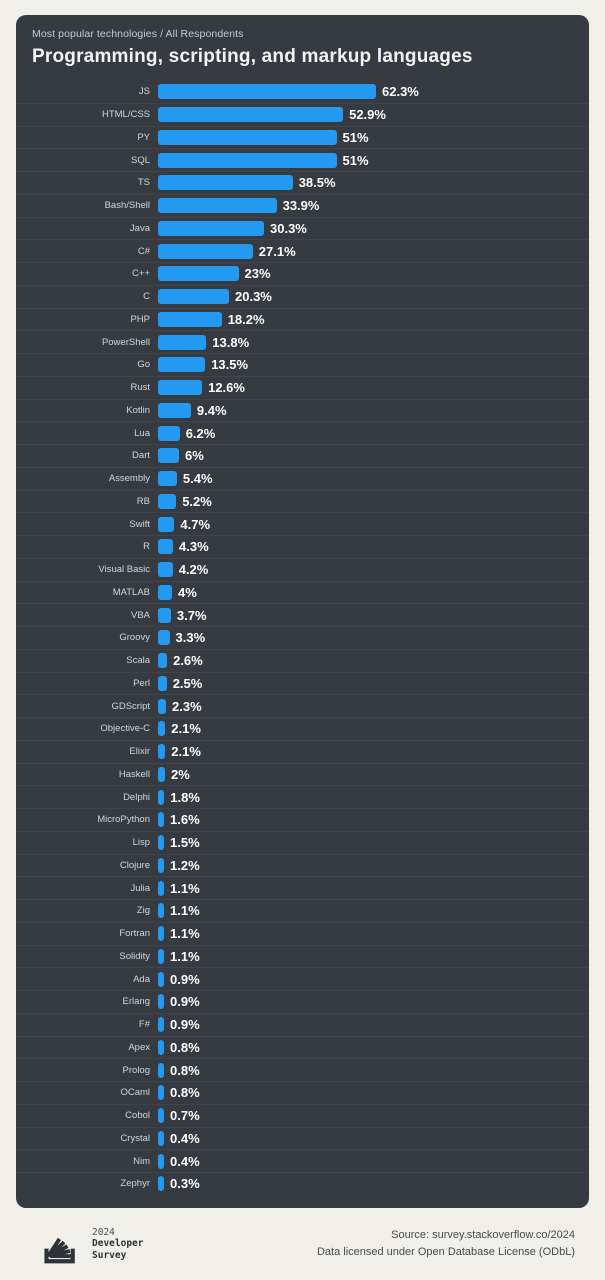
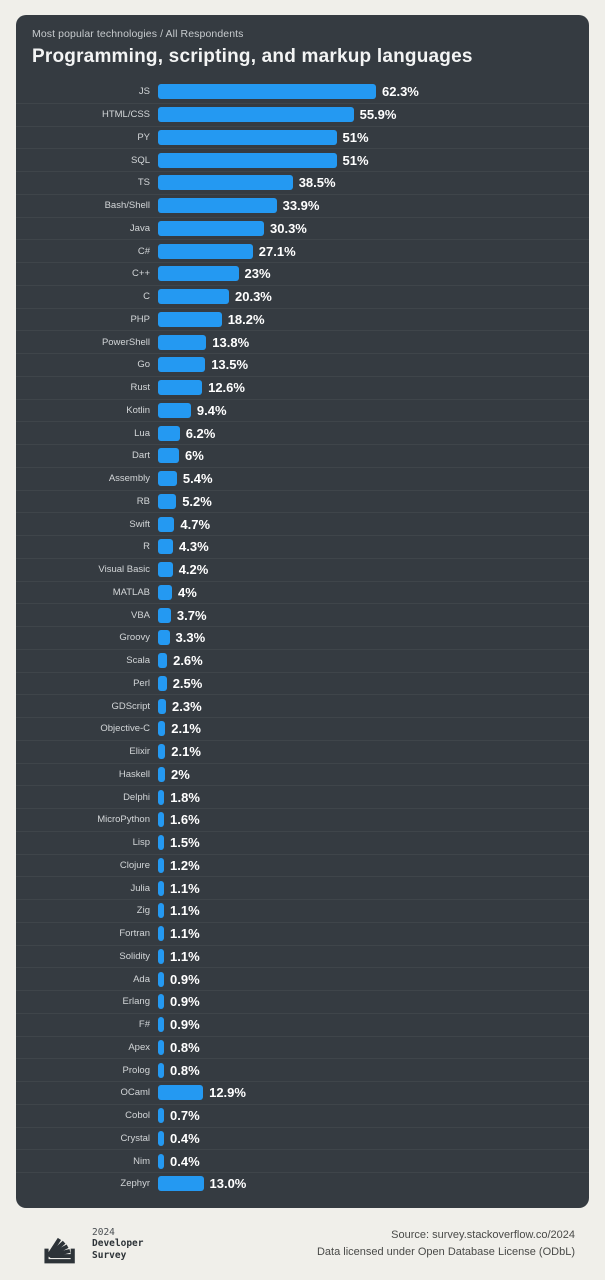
HTML/CSS: 52.9% -> 55.9%
OCaml: 0.8% -> 12.9%
Zephyr: 0.3% -> 13.0%
